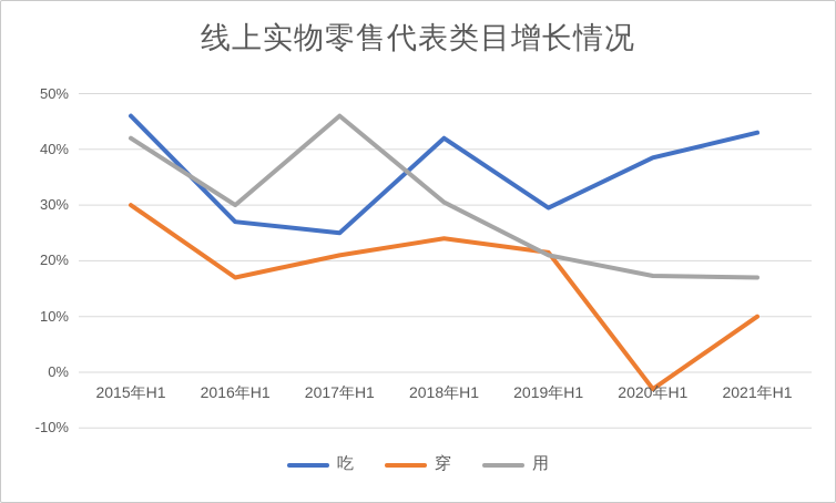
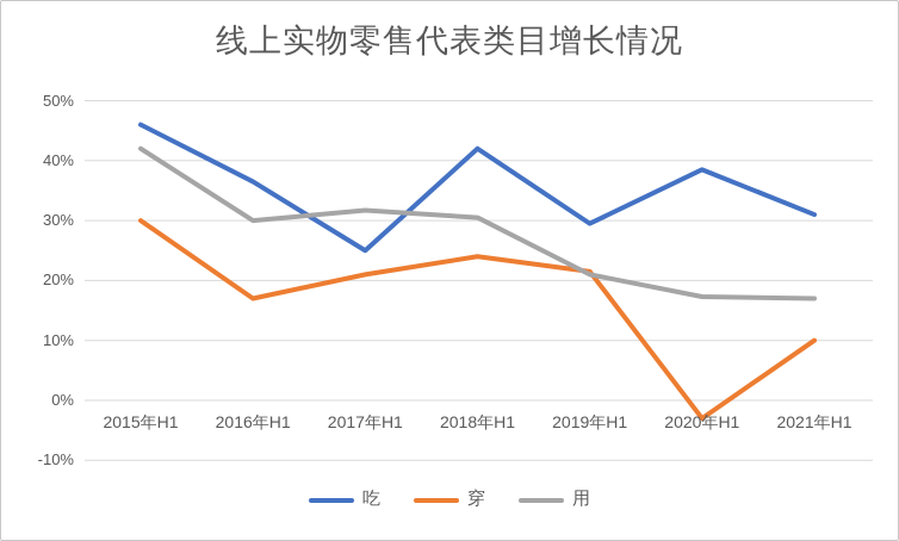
吃/2016年H1: 27% -> 36%
用/2017年H1: 46% -> 32%
吃/2021年H1: 43% -> 31%
